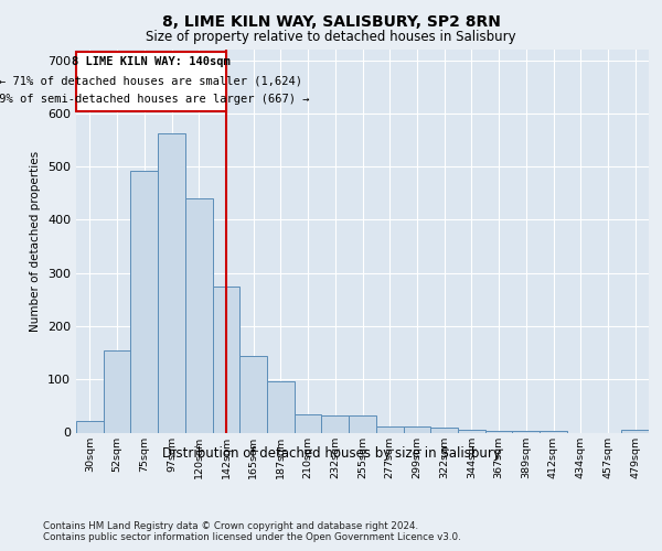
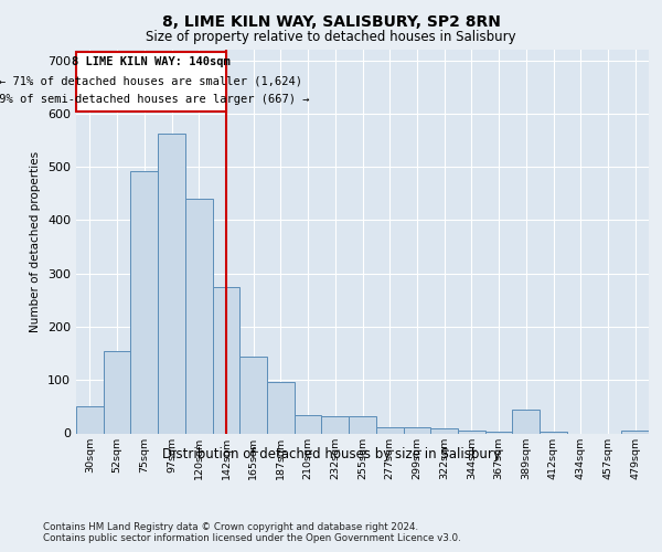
30sqm: 22 -> 50
389sqm: 4 -> 45
